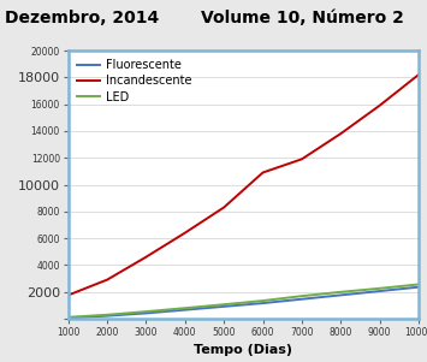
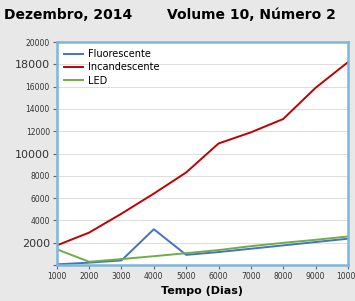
LED/1000: 100 -> 1400
Fluorescente/4000: 600 -> 3200
Incandescente/8000: 13800 -> 13100
